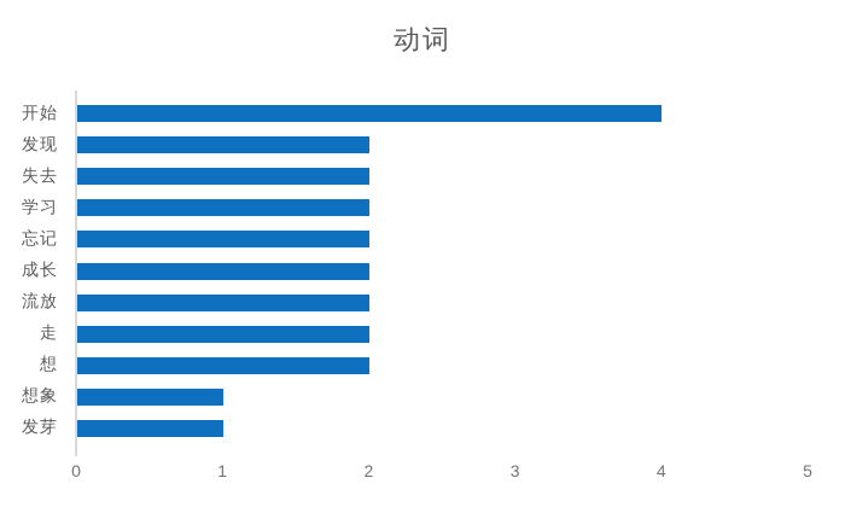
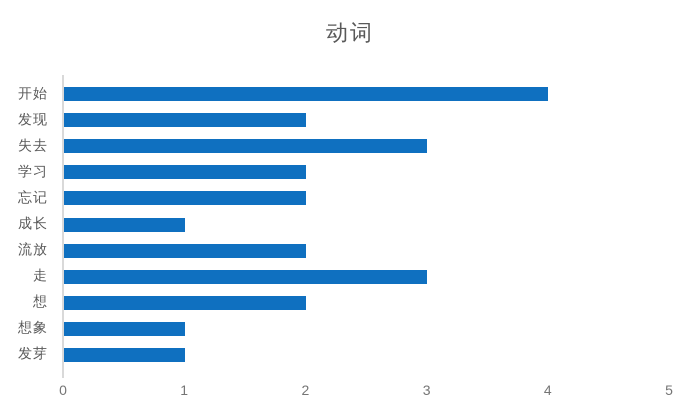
失去: 2 -> 3
成长: 2 -> 1
走: 2 -> 3
